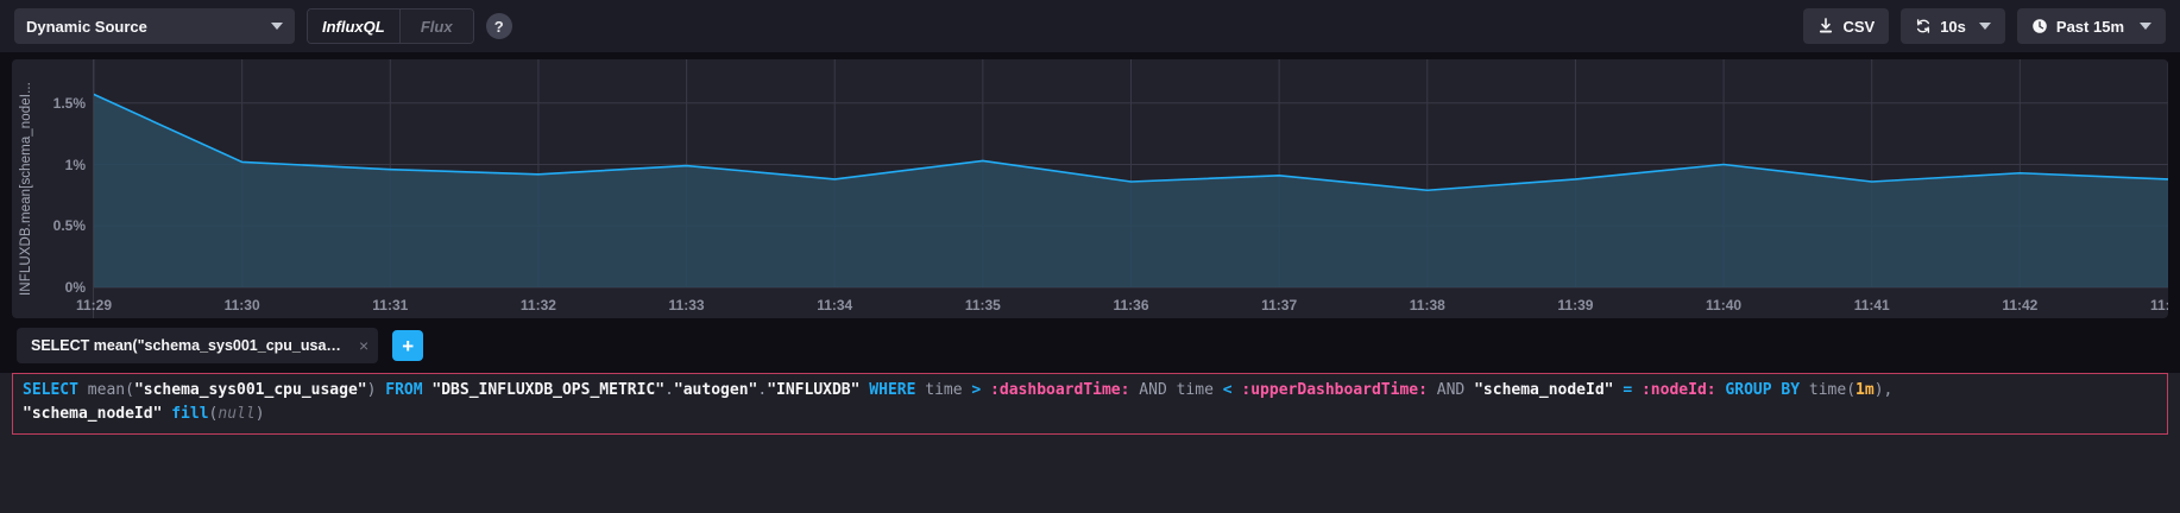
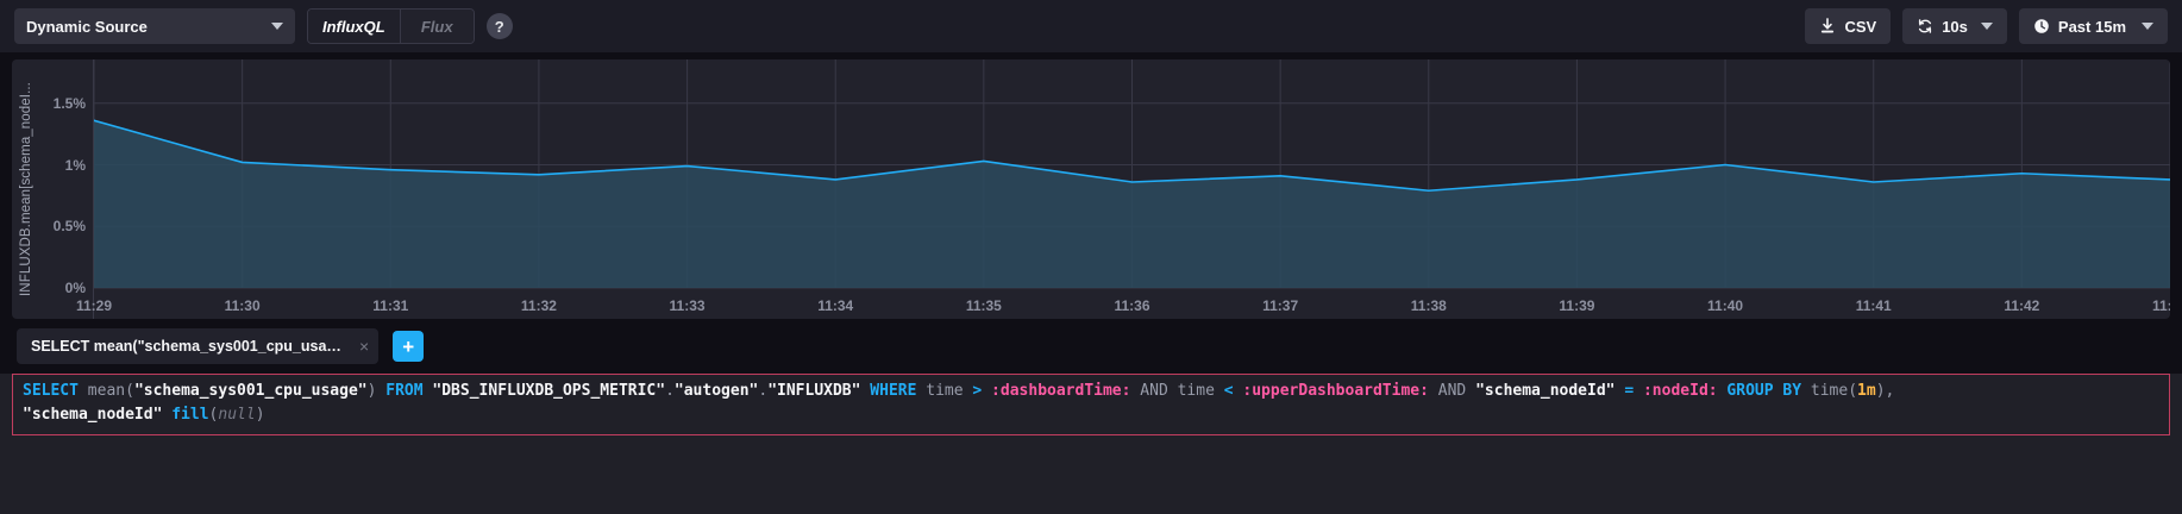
11:29: 1.57% -> 1.36%
